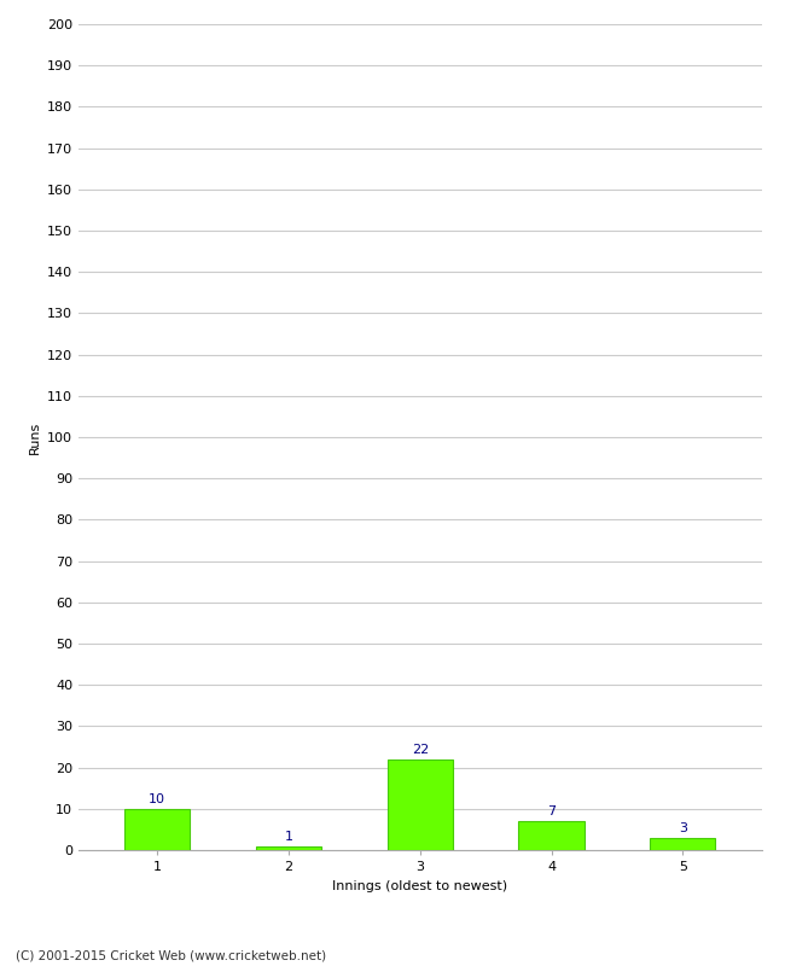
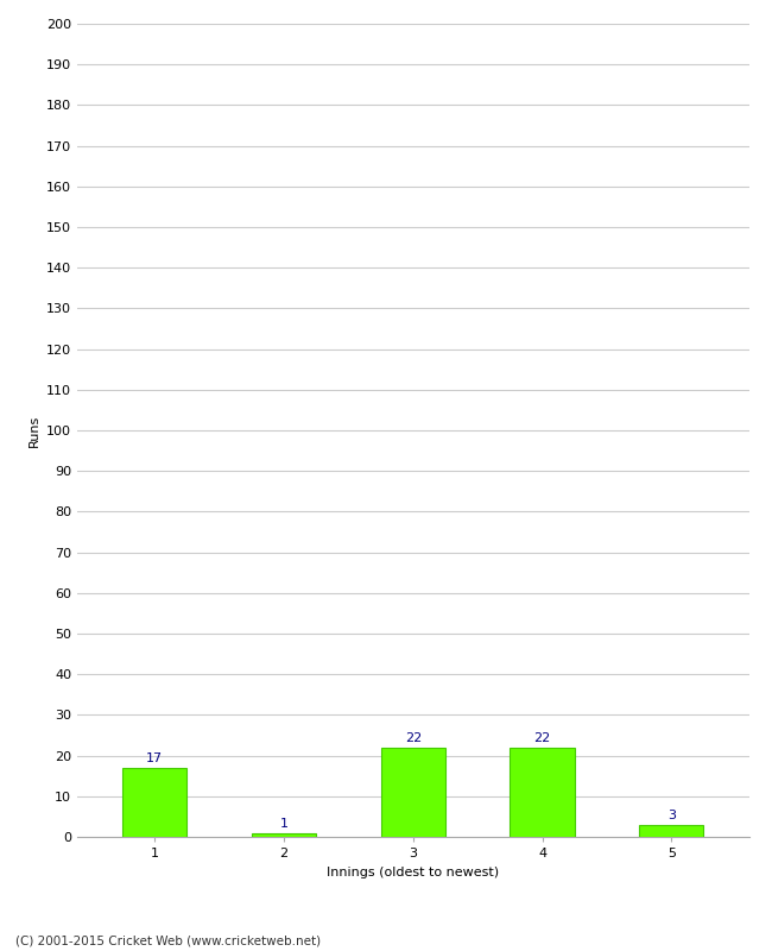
1: 10 -> 17
4: 7 -> 22
